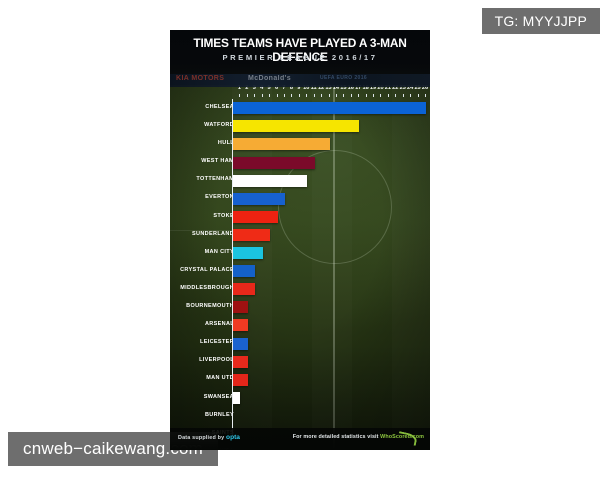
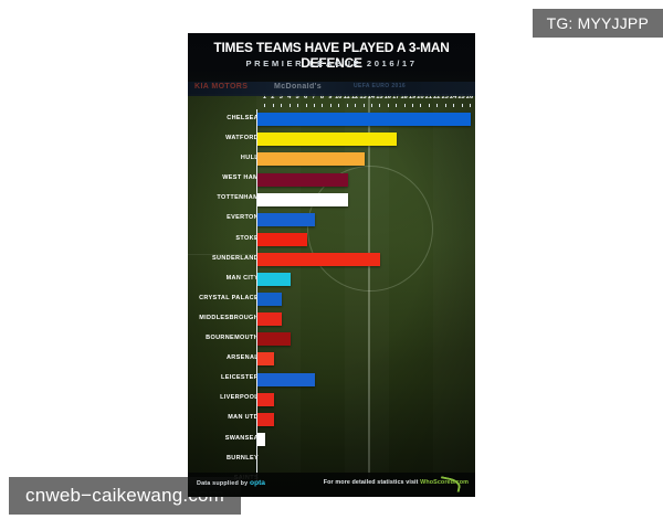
TOTTENHAM: 10 -> 11
SUNDERLAND: 5 -> 15
BOURNEMOUTH: 2 -> 4
LEICESTER: 2 -> 7
